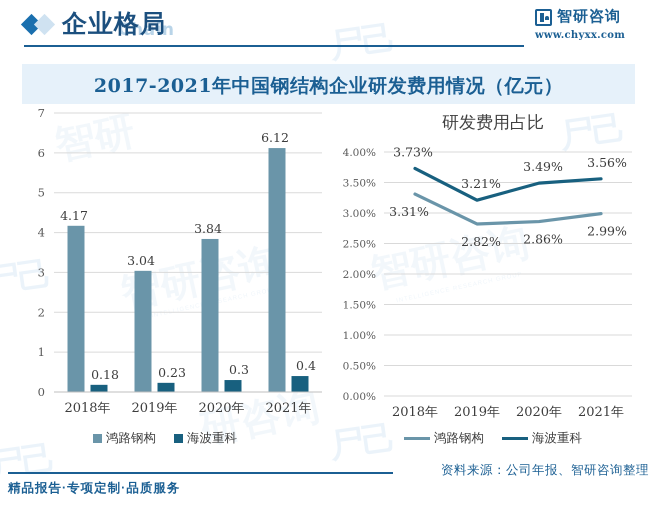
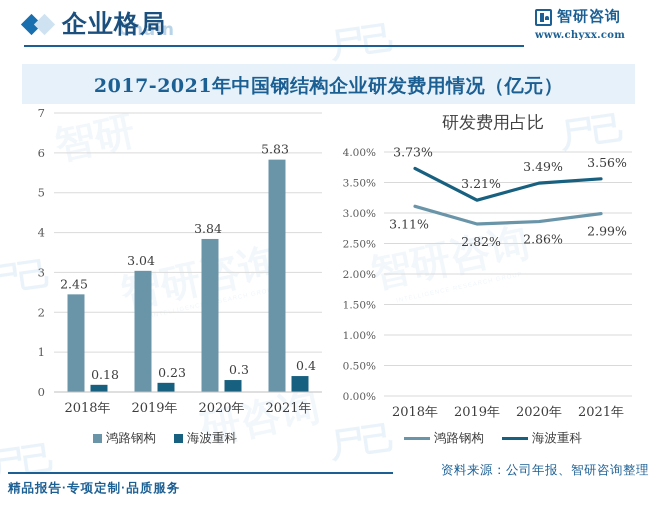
2017-2021年中国钢结构企业研发费用情况（亿元）/鸿路钢构/2018年: 4.17 -> 2.45
2017-2021年中国钢结构企业研发费用情况（亿元）/鸿路钢构/2021年: 6.12 -> 5.83
研发费用占比/鸿路钢构/2018年: 3.31% -> 3.11%
